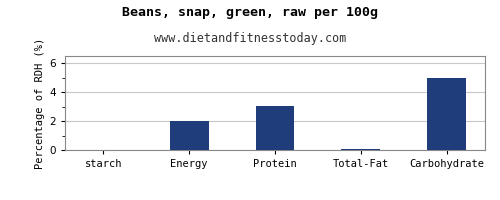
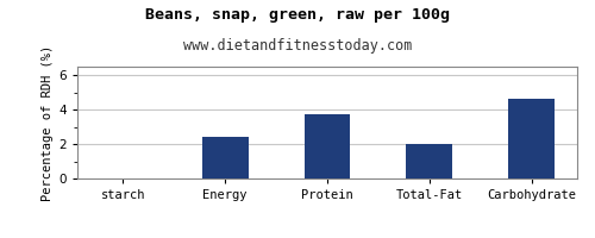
Energy: 2.0 -> 2.4
Protein: 3.1 -> 3.7
Total-Fat: 0.1 -> 2.0
Carbohydrate: 5.0 -> 4.6
